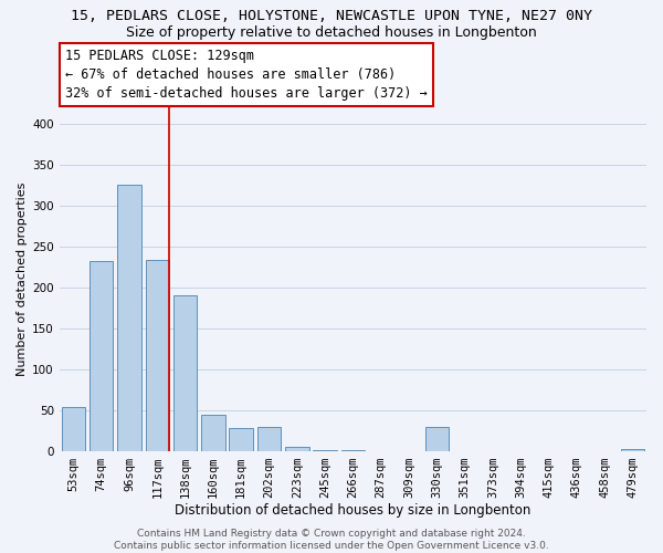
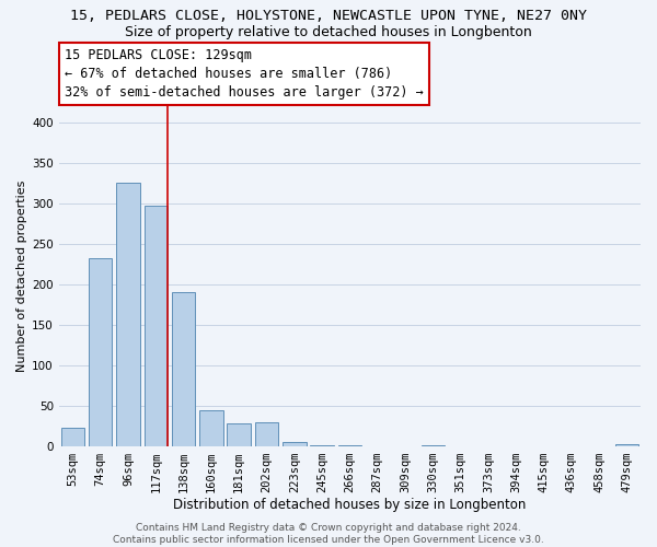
53sqm: 54 -> 23
117sqm: 234 -> 297
330sqm: 30 -> 1
